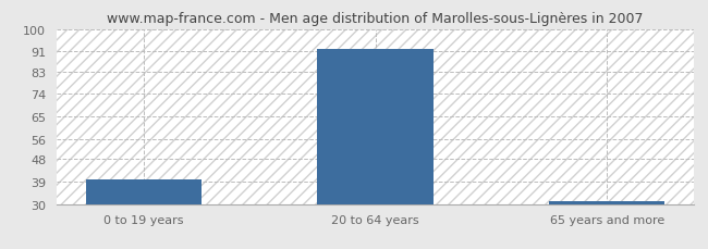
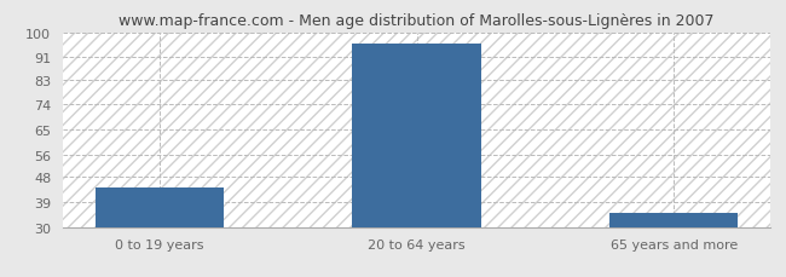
0 to 19 years: 40 -> 44
20 to 64 years: 92 -> 96
65 years and more: 31 -> 35
